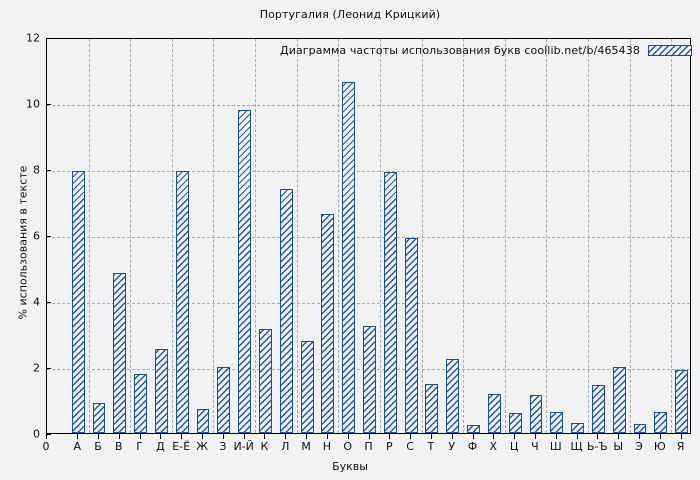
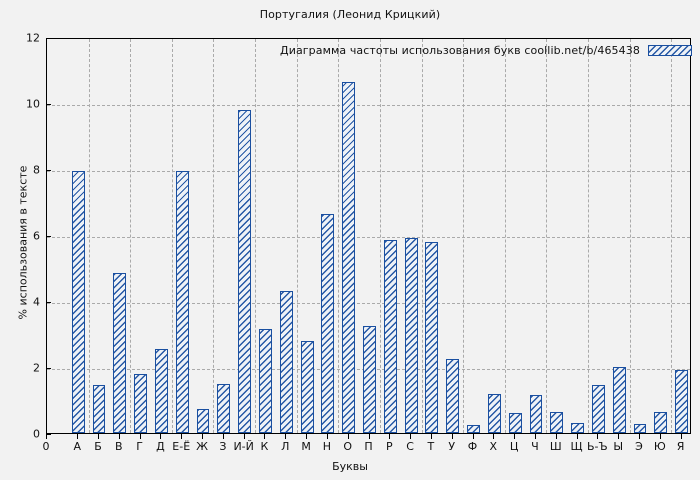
Б: 0.9 -> 1.4
З: 2.0 -> 1.5
Л: 7.4 -> 4.3
Р: 7.9 -> 5.8
Т: 1.5 -> 5.8
